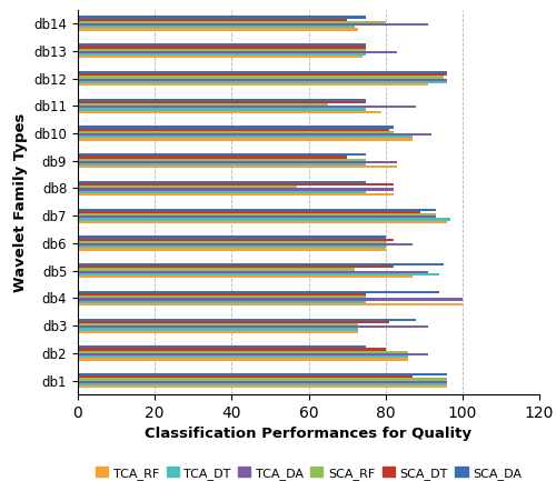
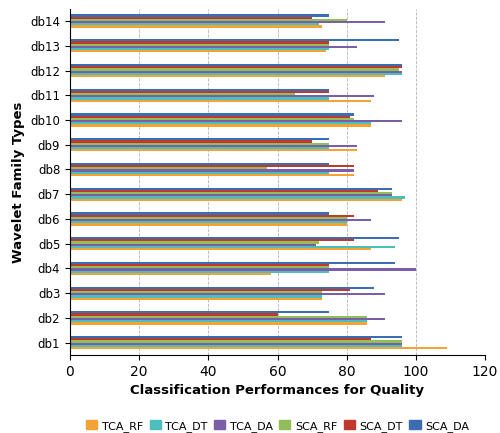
SCA_DA/db13: 75 -> 95
TCA_RF/db11: 79 -> 87
TCA_DA/db10: 92 -> 96
SCA_DA/db6: 80 -> 75
TCA_DA/db5: 91 -> 71
TCA_RF/db4: 100 -> 58
SCA_DT/db2: 80 -> 60
TCA_RF/db1: 96 -> 109
